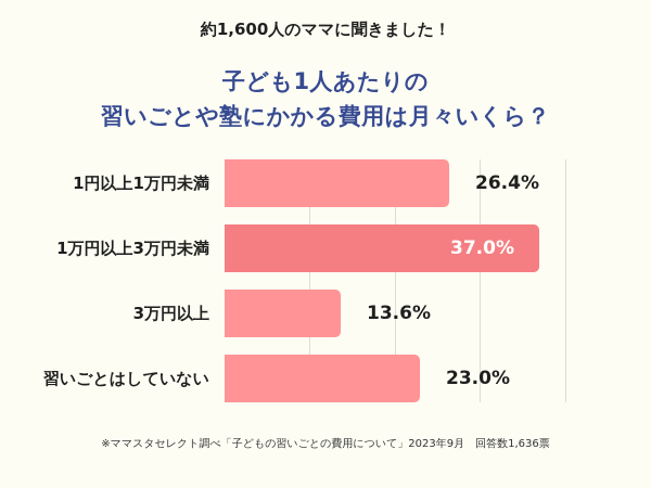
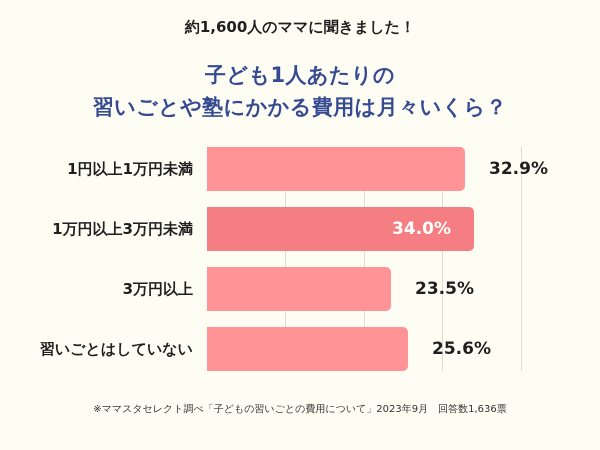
1円以上1万円未満: 26.4% -> 32.9%
1万円以上3万円未満: 37.0% -> 34.0%
3万円以上: 13.6% -> 23.5%
習いごとはしていない: 23.0% -> 25.6%
